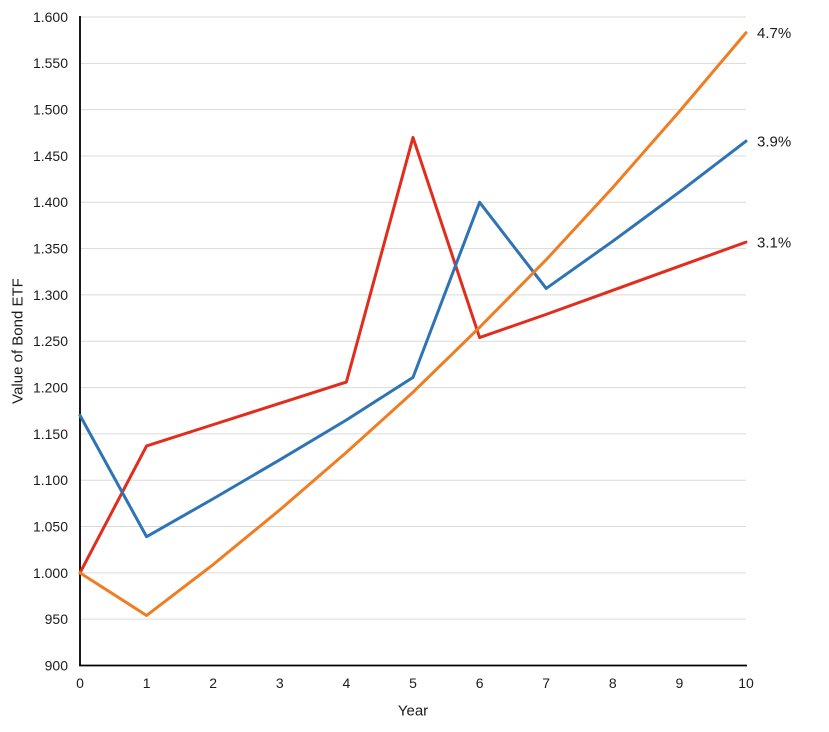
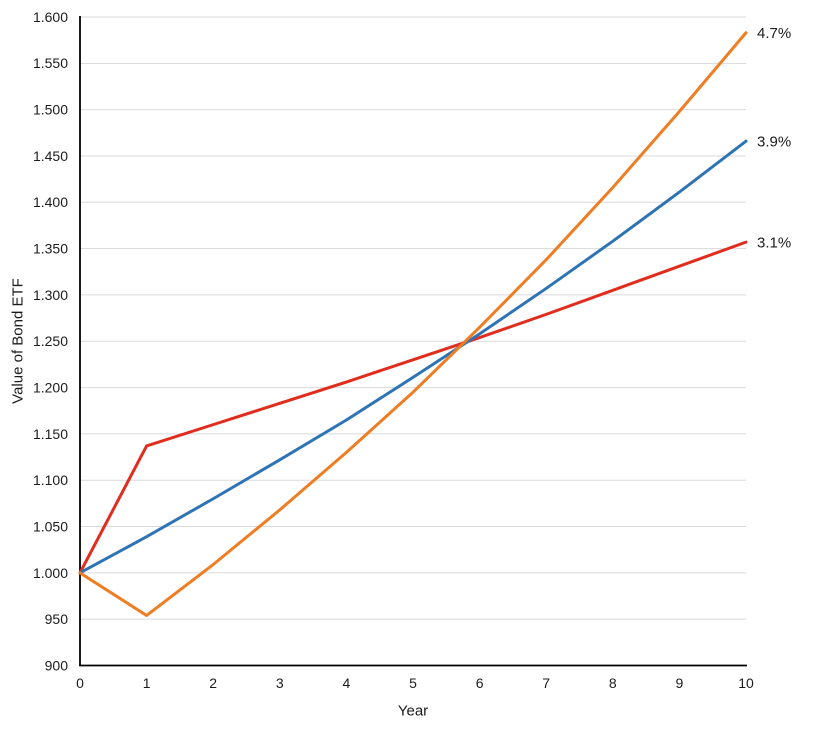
3.9%/0: 1.17 -> 1.00
3.1%/5: 1.47 -> 1.23
3.9%/6: 1.40 -> 1.26
